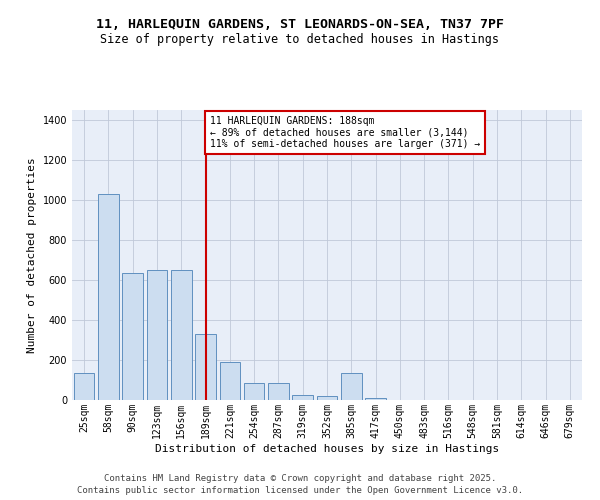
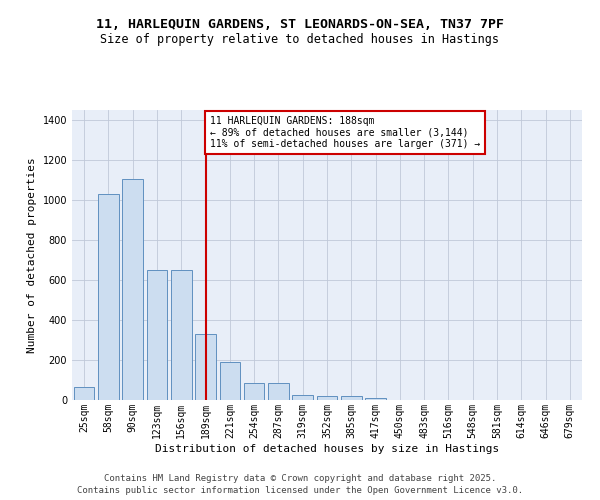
25sqm: 135 -> 65
90sqm: 635 -> 1105
385sqm: 135 -> 20
